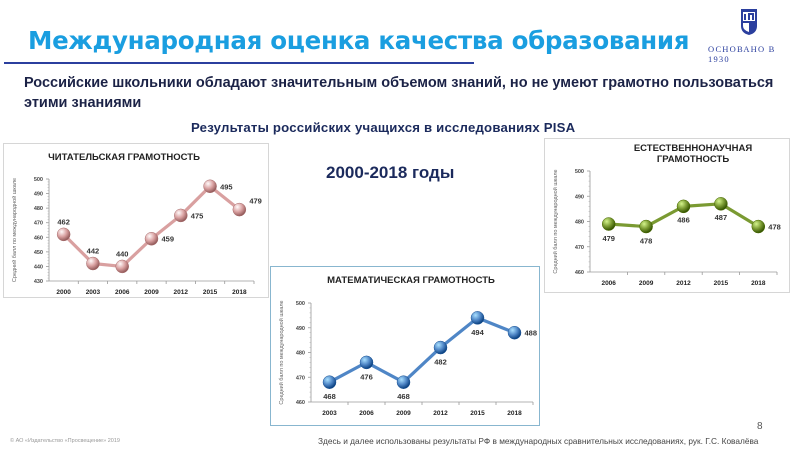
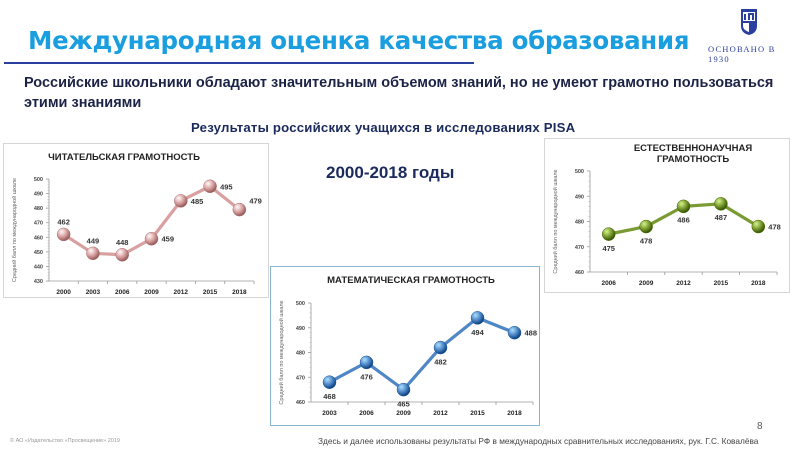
ЧИТАТЕЛЬСКАЯ ГРАМОТНОСТЬ/2003: 442 -> 449
ЧИТАТЕЛЬСКАЯ ГРАМОТНОСТЬ/2006: 440 -> 448
ЧИТАТЕЛЬСКАЯ ГРАМОТНОСТЬ/2012: 475 -> 485
ЕСТЕСТВЕННОНАУЧНАЯ ГРАМОТНОСТЬ/2006: 479 -> 475
МАТЕМАТИЧЕСКАЯ ГРАМОТНОСТЬ/2009: 468 -> 465
